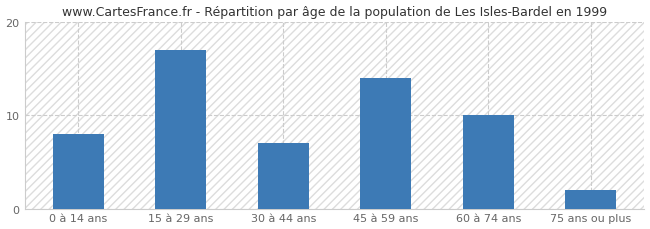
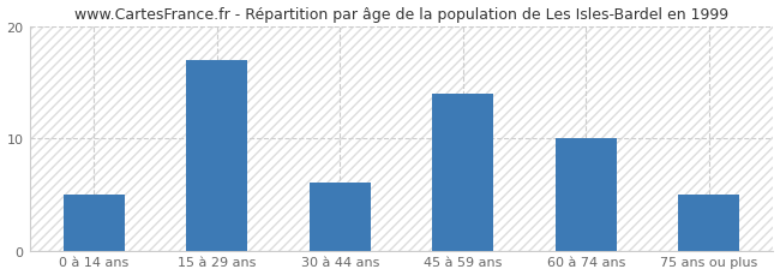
0 à 14 ans: 8 -> 5
30 à 44 ans: 7 -> 6
75 ans ou plus: 2 -> 5
